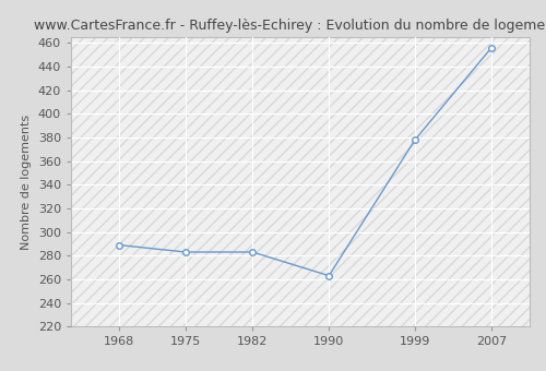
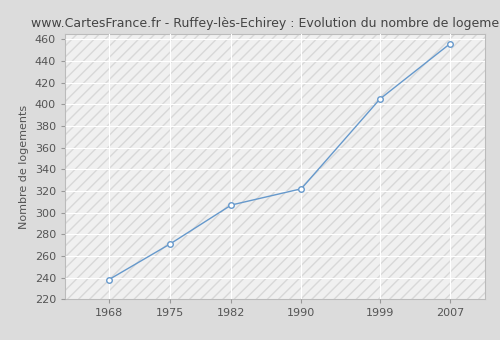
1968: 289 -> 238
1975: 283 -> 271
1982: 283 -> 307
1990: 263 -> 322
1999: 378 -> 405
